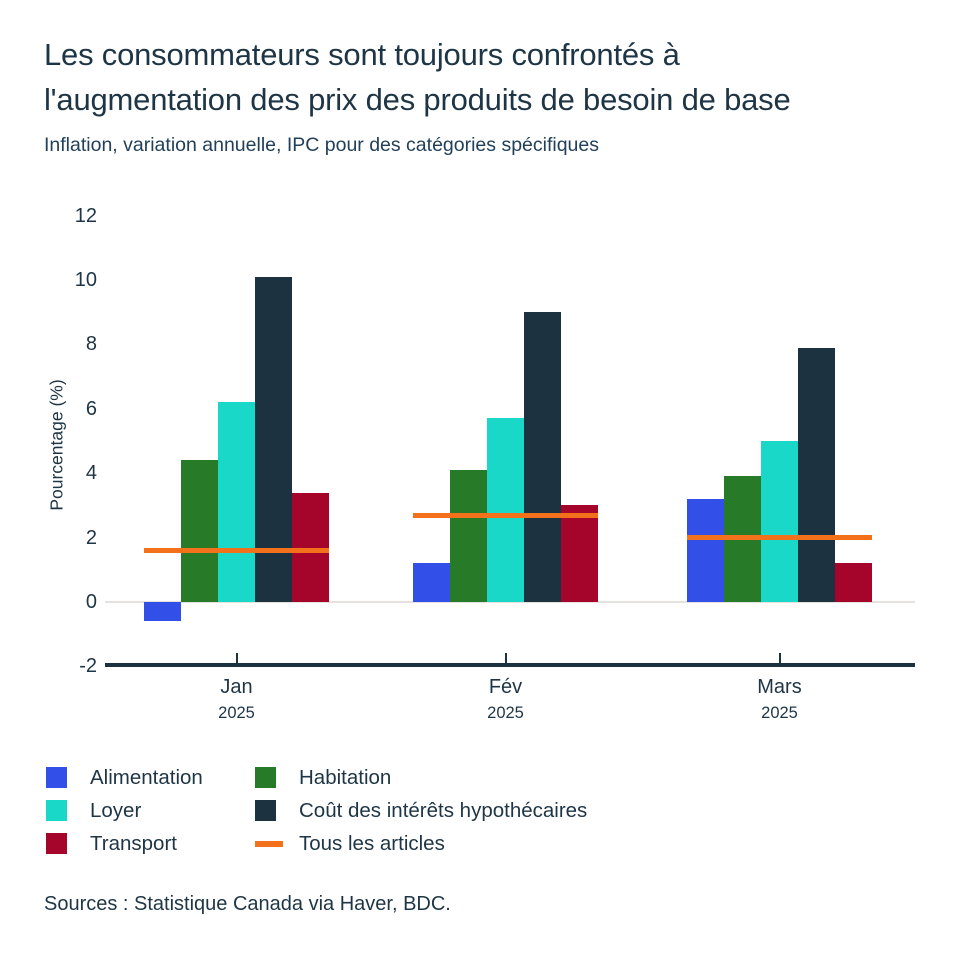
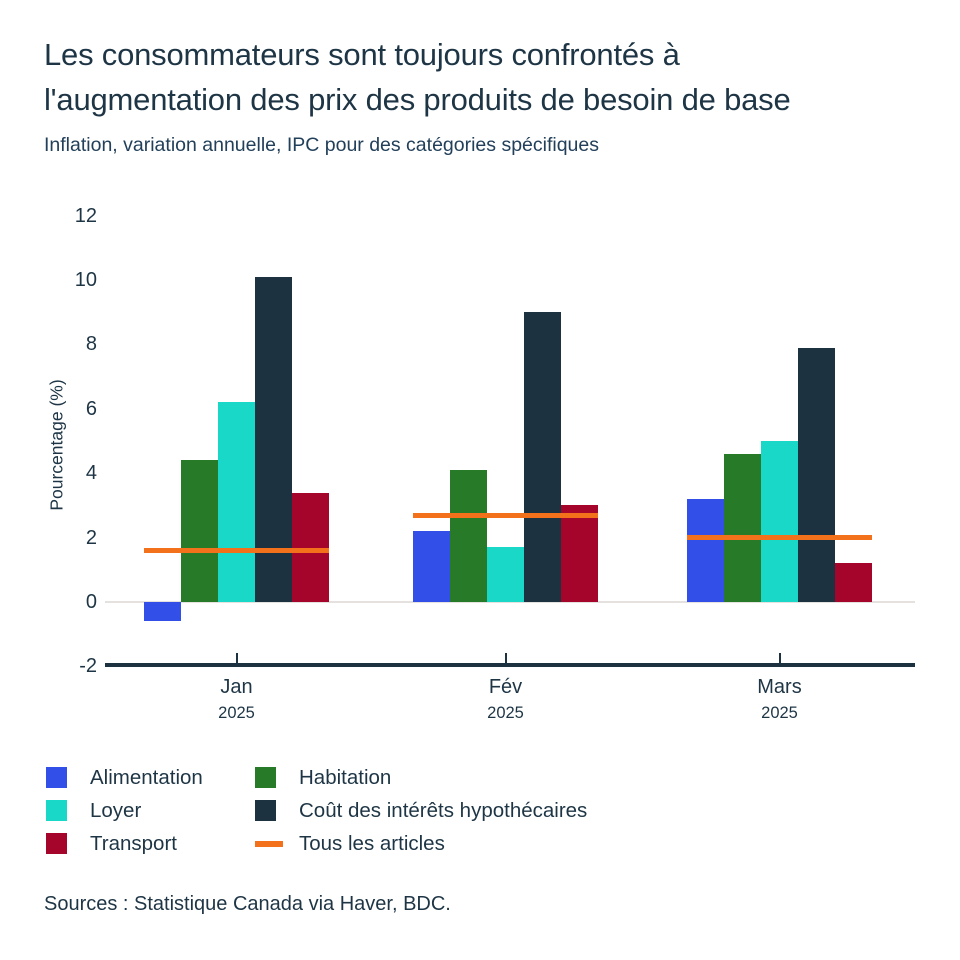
Alimentation/Fév: 1.2 -> 2.2
Loyer/Fév: 5.7 -> 1.7
Habitation/Mars: 3.9 -> 4.6
